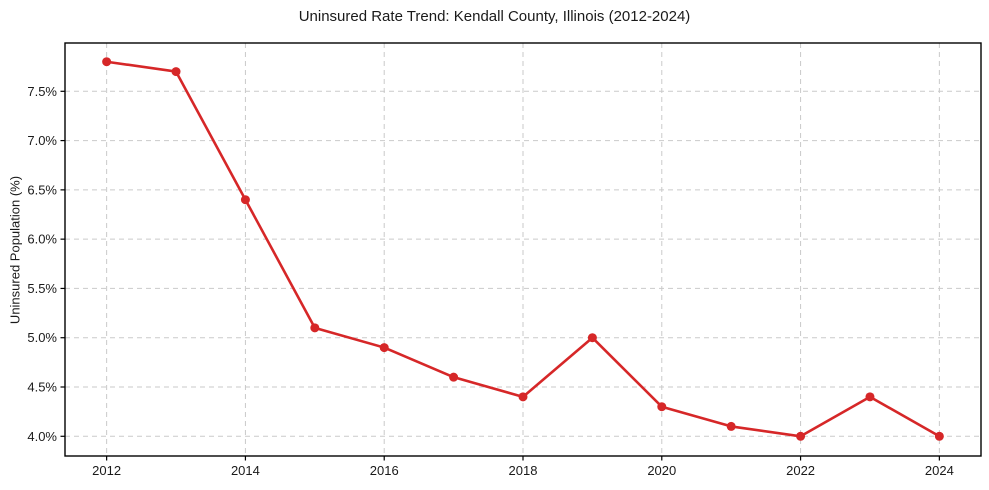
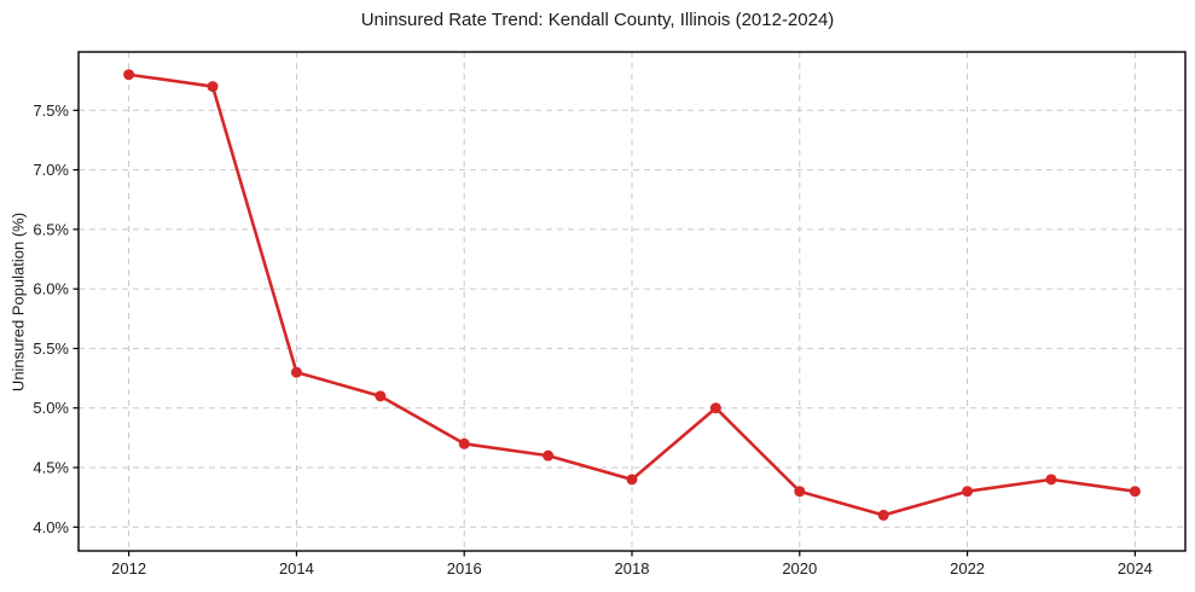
2014: 6.4% -> 5.3%
2016: 4.9% -> 4.7%
2022: 4.0% -> 4.3%
2024: 4.0% -> 4.3%
